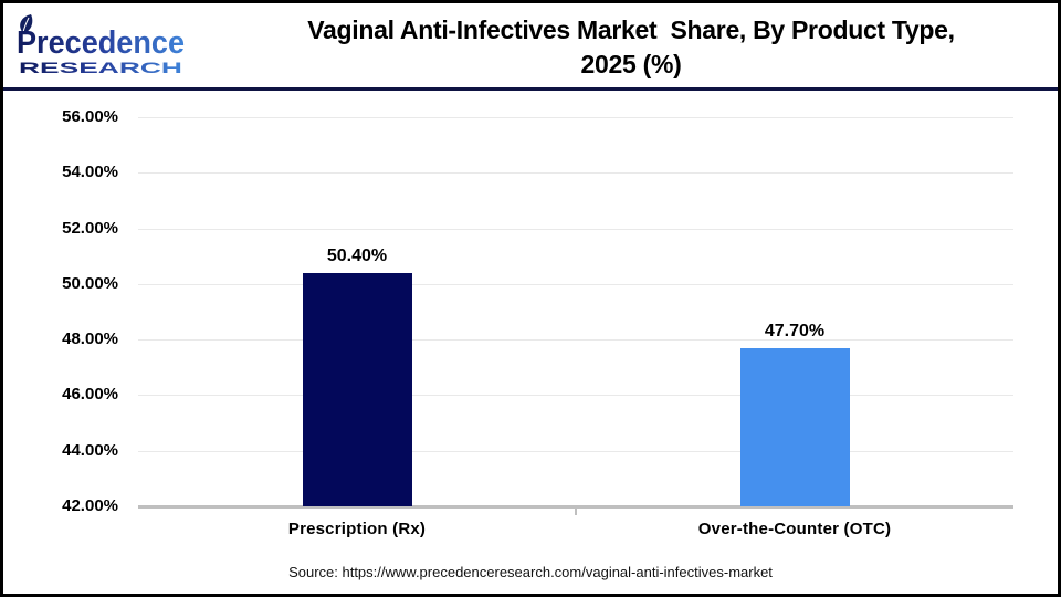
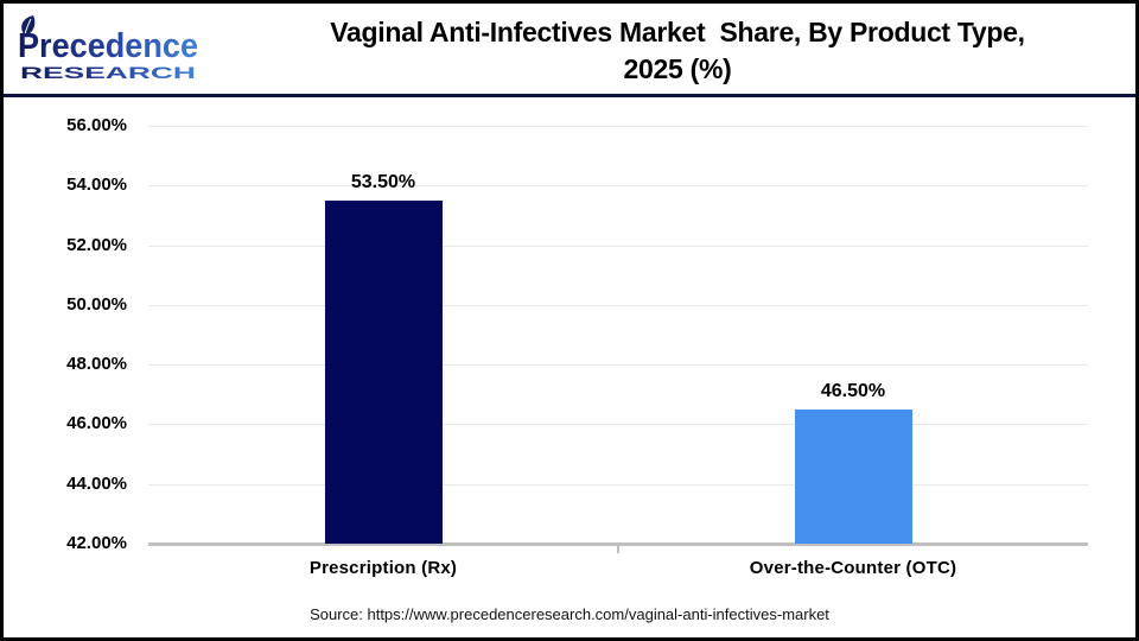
Prescription (Rx): 50.40% -> 53.50%
Over-the-Counter (OTC): 47.70% -> 46.50%
